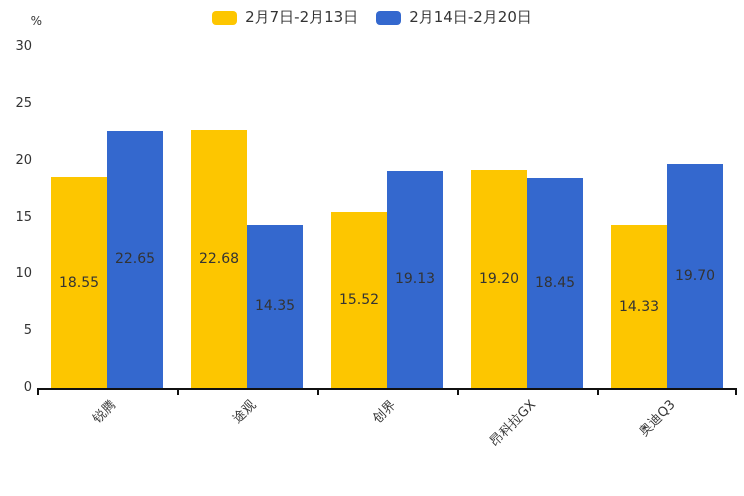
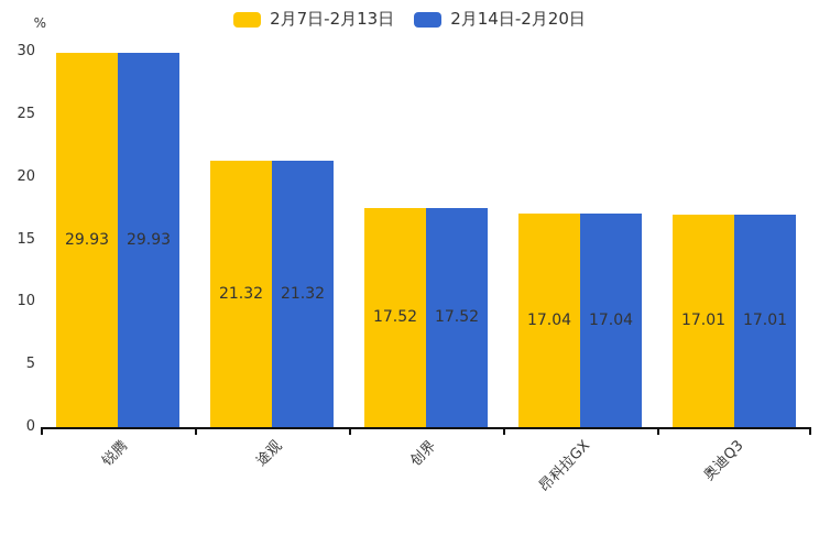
2月7日-2月13日/锐腾: 18.55 -> 29.93
2月14日-2月20日/锐腾: 22.65 -> 29.93
2月7日-2月13日/途观: 22.68 -> 21.32
2月14日-2月20日/途观: 14.35 -> 21.32
2月7日-2月13日/创界: 15.52 -> 17.52
2月14日-2月20日/创界: 19.13 -> 17.52
2月7日-2月13日/昂科拉GX: 19.20 -> 17.04
2月14日-2月20日/昂科拉GX: 18.45 -> 17.04
2月7日-2月13日/奥迪Q3: 14.33 -> 17.01
2月14日-2月20日/奥迪Q3: 19.70 -> 17.01
